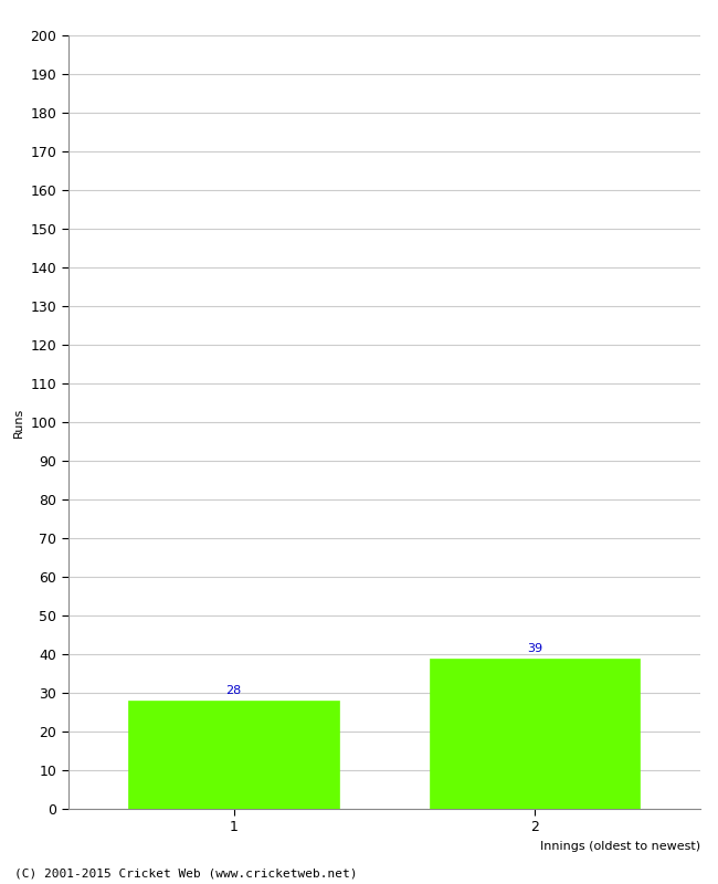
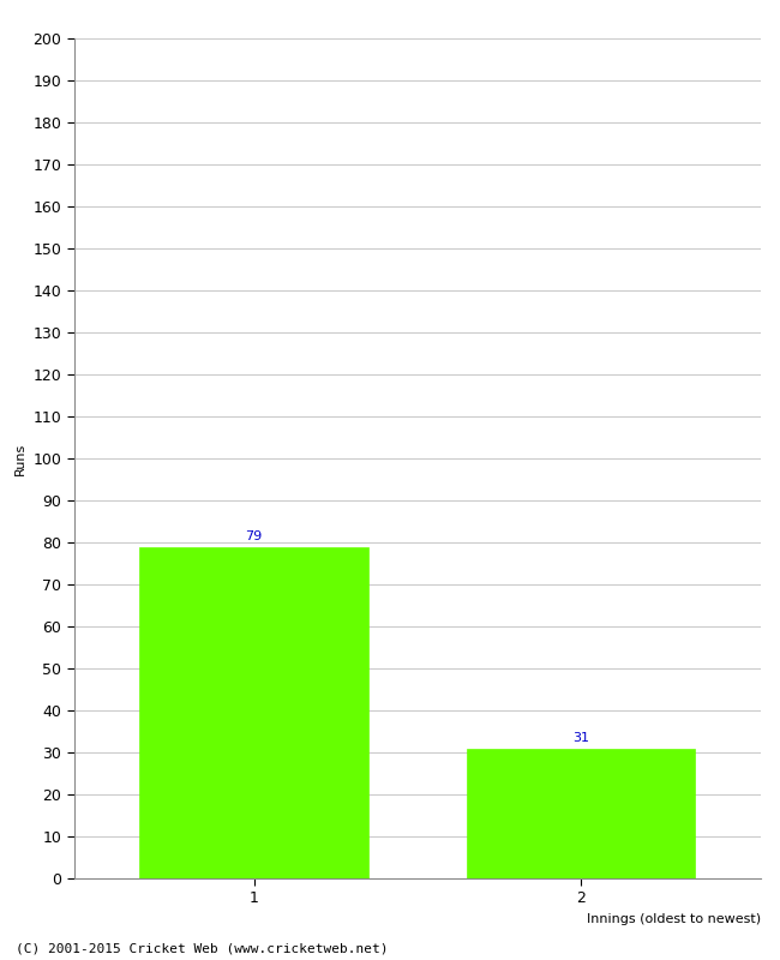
1: 28 -> 79
2: 39 -> 31
